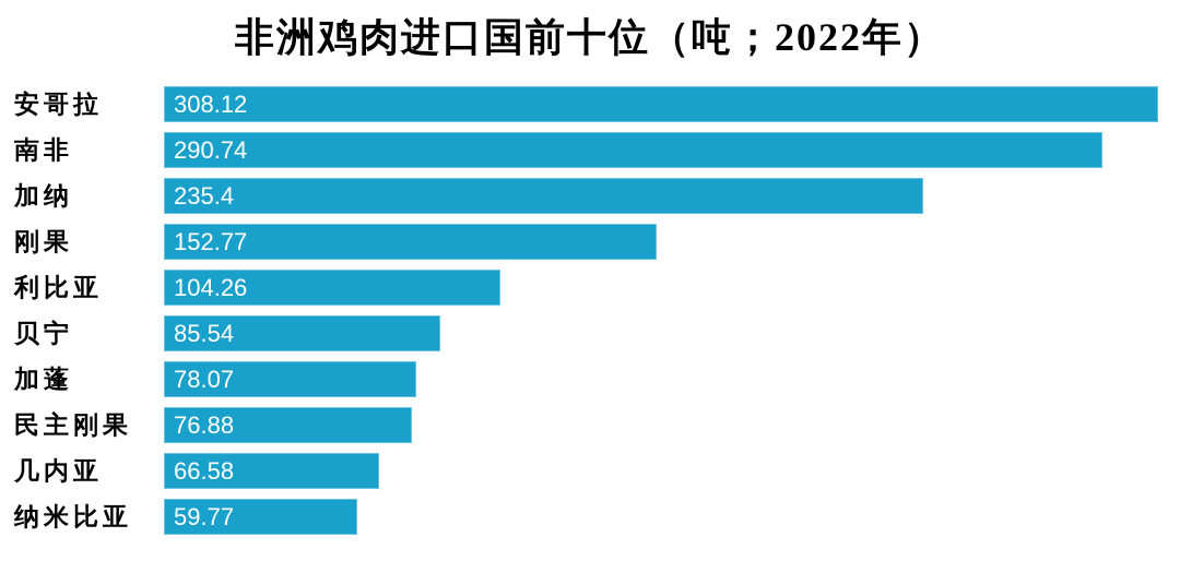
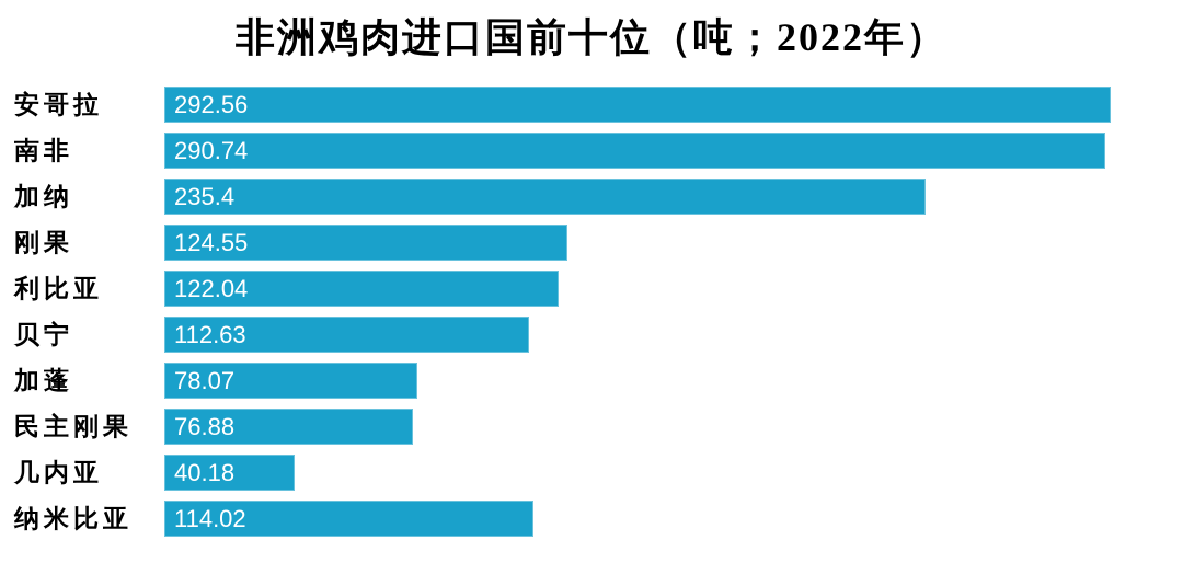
安哥拉: 308.12 -> 292.56
刚果: 152.77 -> 124.55
利比亚: 104.26 -> 122.04
贝宁: 85.54 -> 112.63
几内亚: 66.58 -> 40.18
纳米比亚: 59.77 -> 114.02
